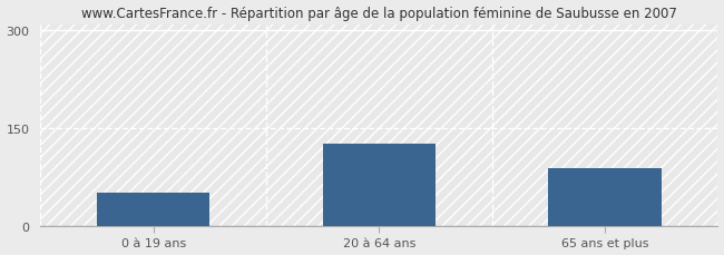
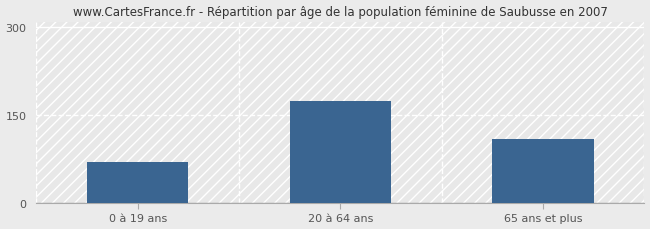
0 à 19 ans: 52 -> 70
20 à 64 ans: 126 -> 175
65 ans et plus: 88 -> 110
